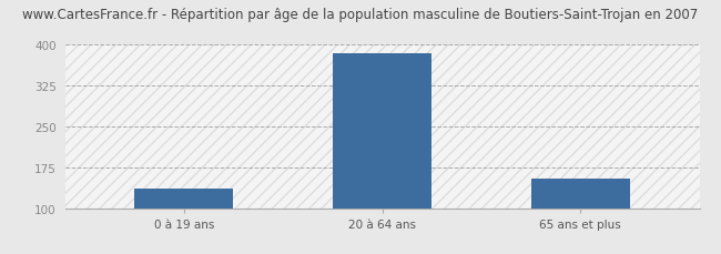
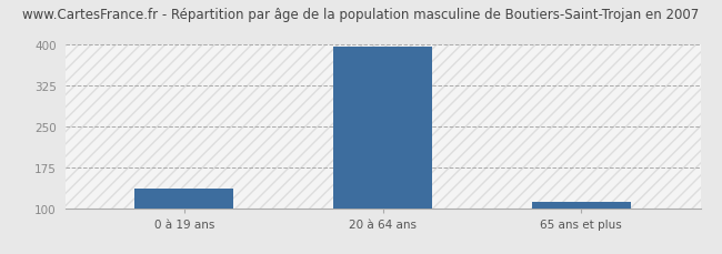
20 à 64 ans: 385 -> 396
65 ans et plus: 155 -> 112
